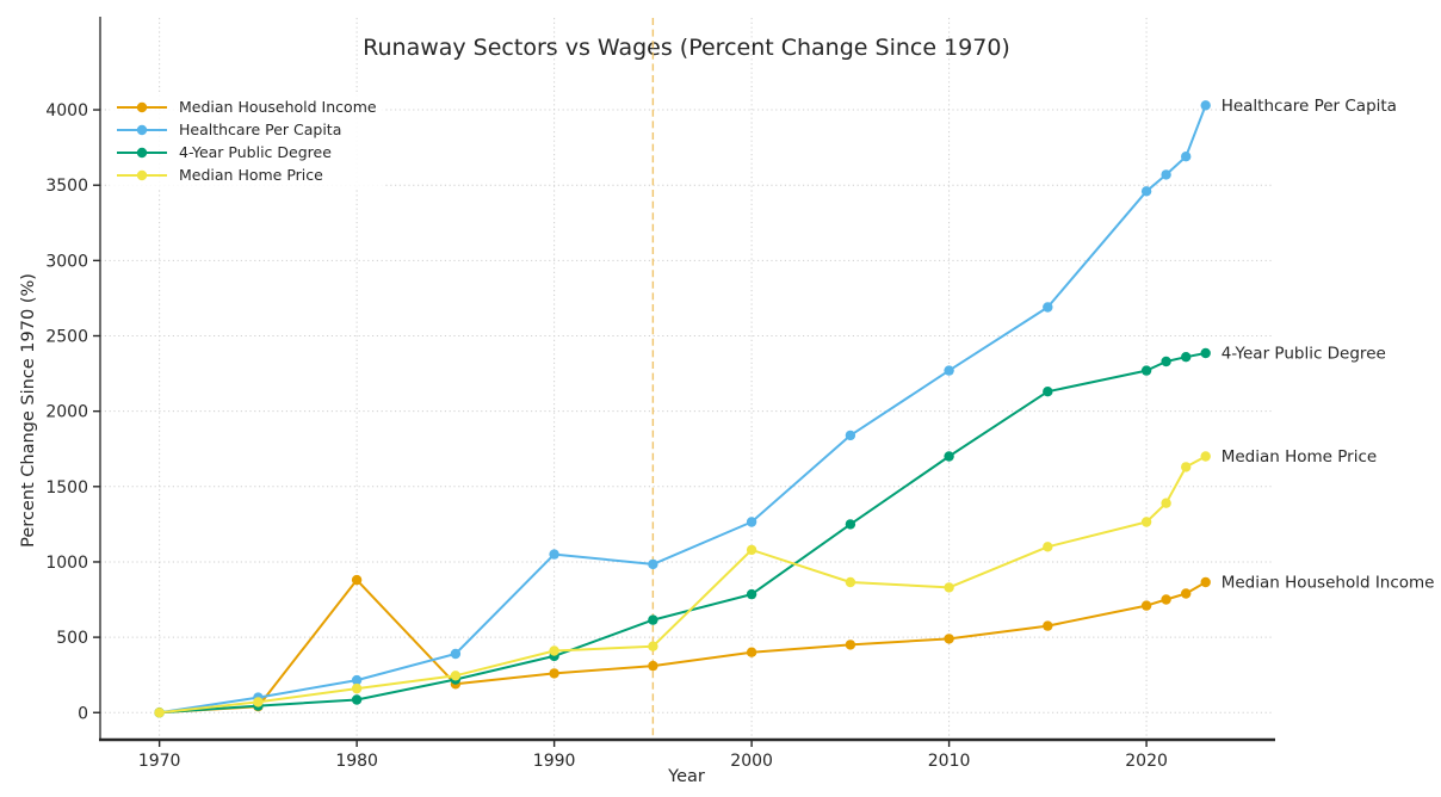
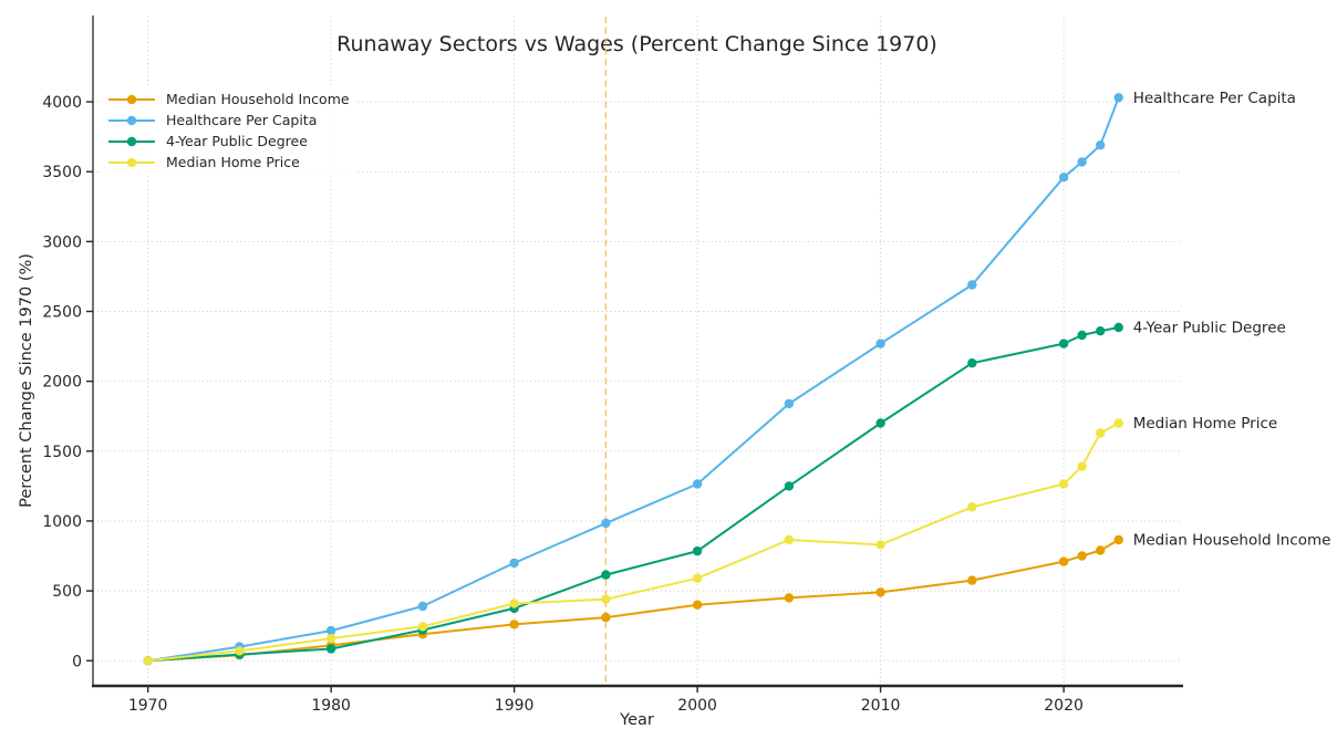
Median Household Income/1980: 880 -> 110
Healthcare Per Capita/1990: 1050 -> 700
Median Home Price/2000: 1080 -> 590
